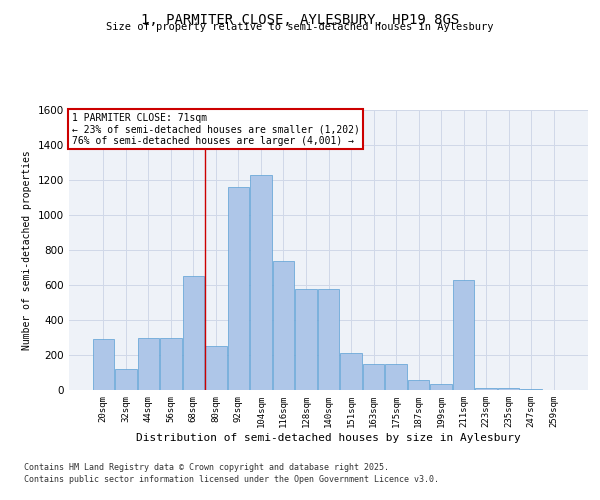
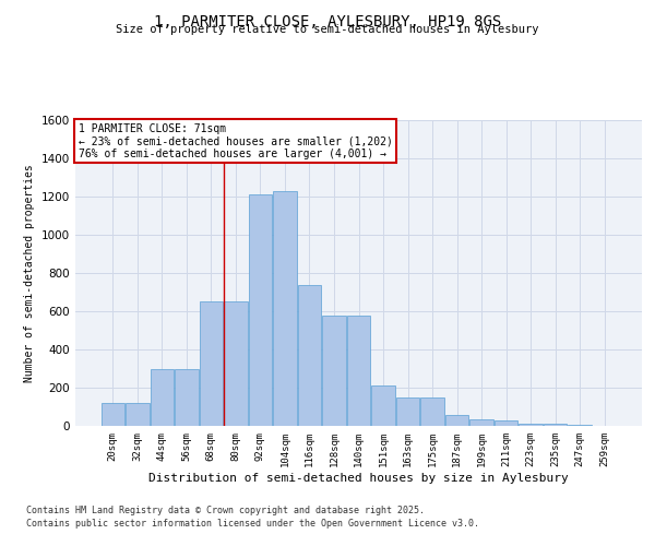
20sqm: 290 -> 120
80sqm: 250 -> 650
92sqm: 1160 -> 1210
211sqm: 630 -> 30
